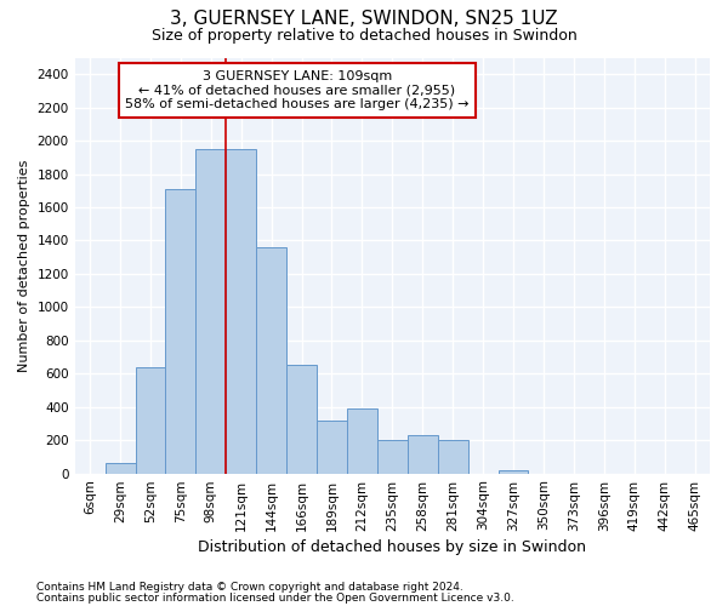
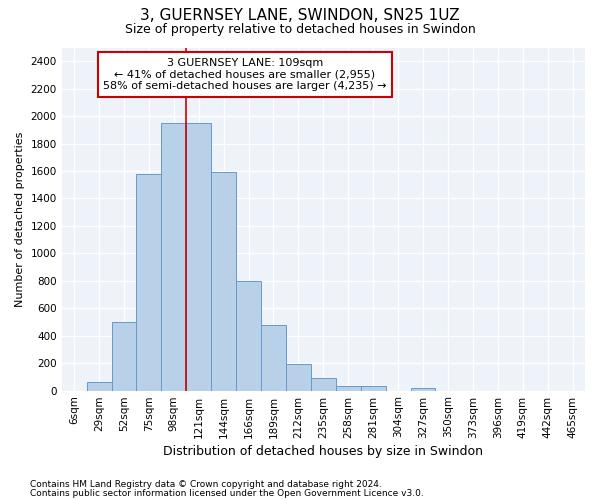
52sqm: 640 -> 500
75sqm: 1710 -> 1580
144sqm: 1360 -> 1590
166sqm: 650 -> 800
189sqm: 320 -> 480
212sqm: 390 -> 200
235sqm: 200 -> 90
258sqm: 230 -> 40
281sqm: 200 -> 30
